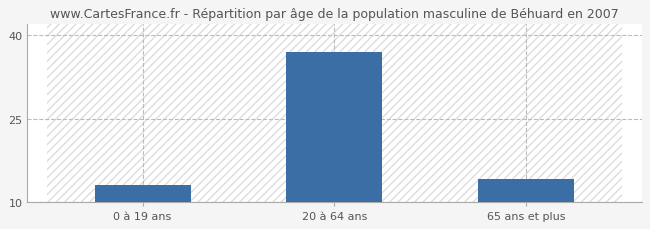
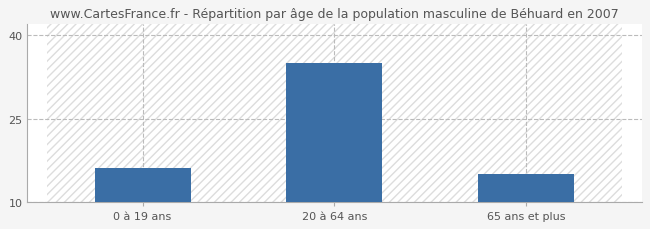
0 à 19 ans: 13 -> 16
20 à 64 ans: 37 -> 35
65 ans et plus: 14 -> 15
